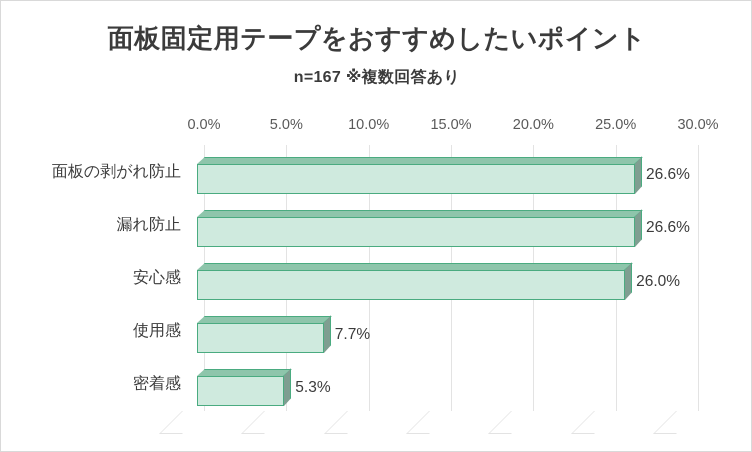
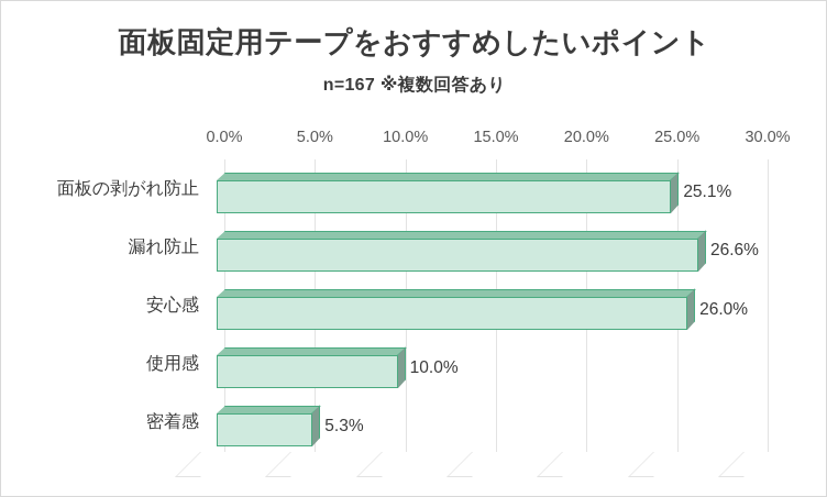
面板の剥がれ防止: 26.6% -> 25.1%
使用感: 7.7% -> 10.0%
